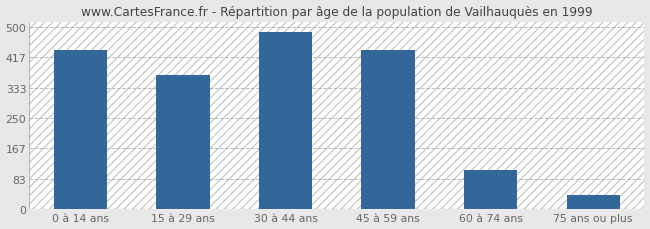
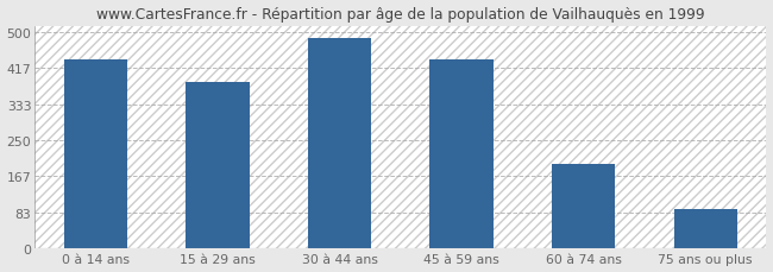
15 à 29 ans: 368 -> 385
60 à 74 ans: 107 -> 195
75 ans ou plus: 38 -> 90
